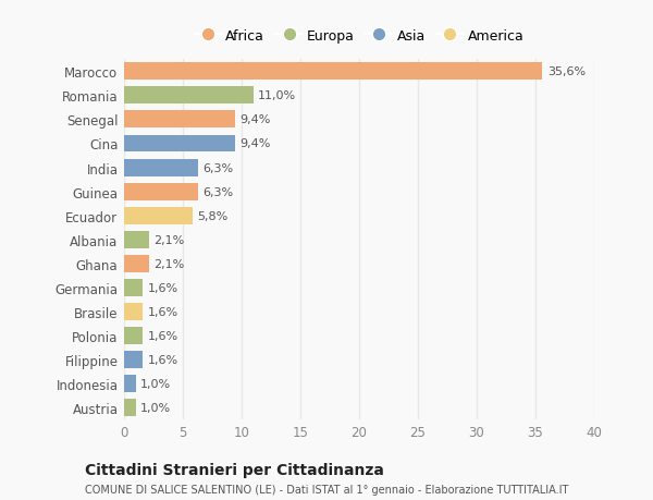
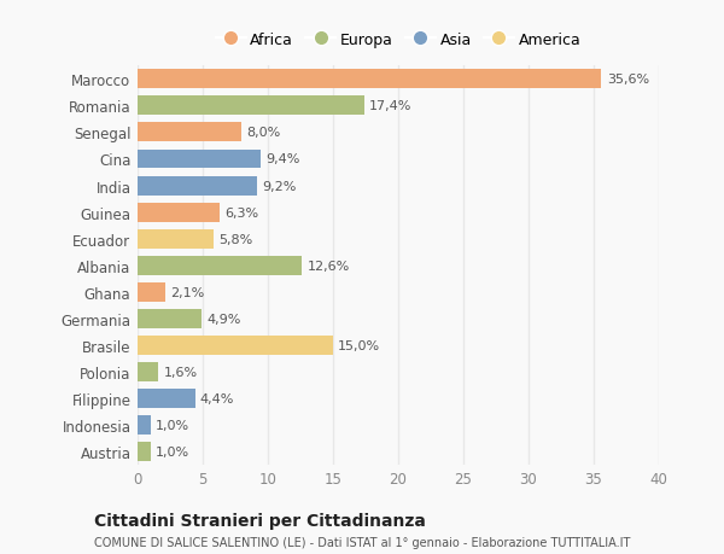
Romania: 11,0% -> 17,4%
Senegal: 9,4% -> 8,0%
India: 6,3% -> 9,2%
Albania: 2,1% -> 12,6%
Germania: 1,6% -> 4,9%
Brasile: 1,6% -> 15,0%
Filippine: 1,6% -> 4,4%
